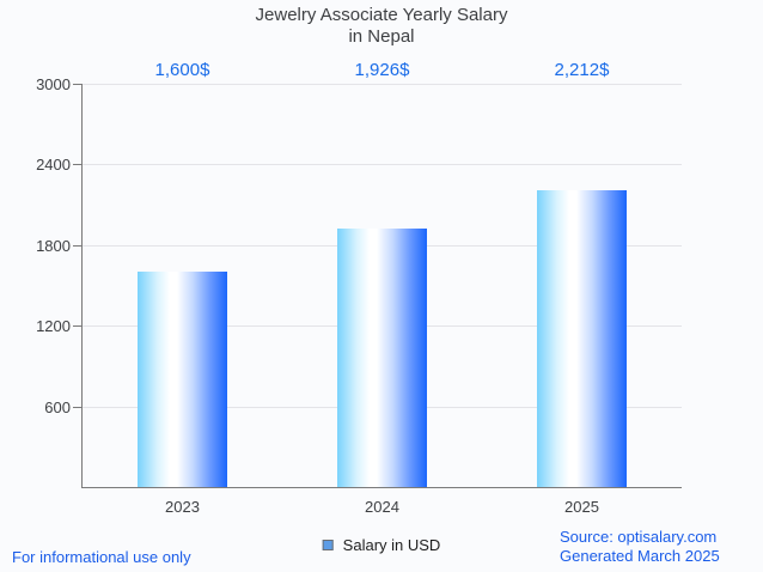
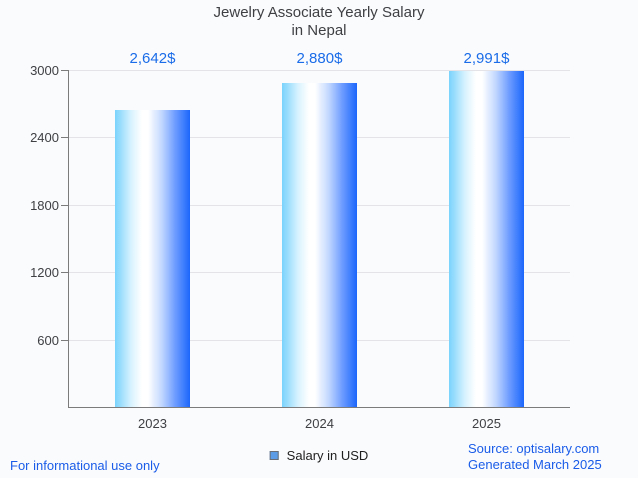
2023: 1,600 -> 2,642
2024: 1,926 -> 2,880
2025: 2,212 -> 2,991
